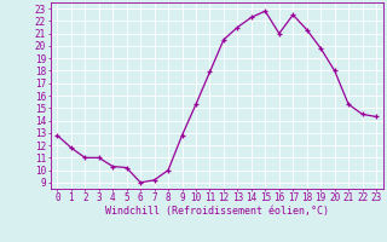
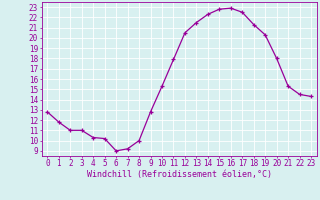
16: 21.0 -> 22.9
19: 19.8 -> 20.3
